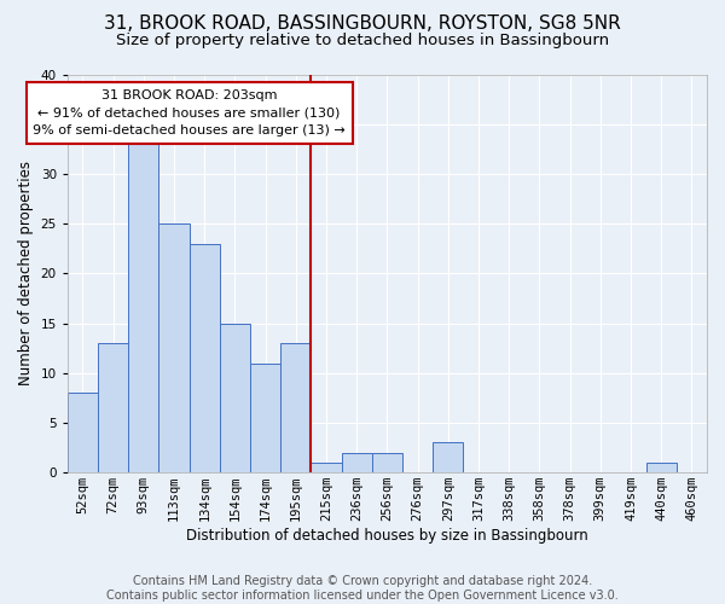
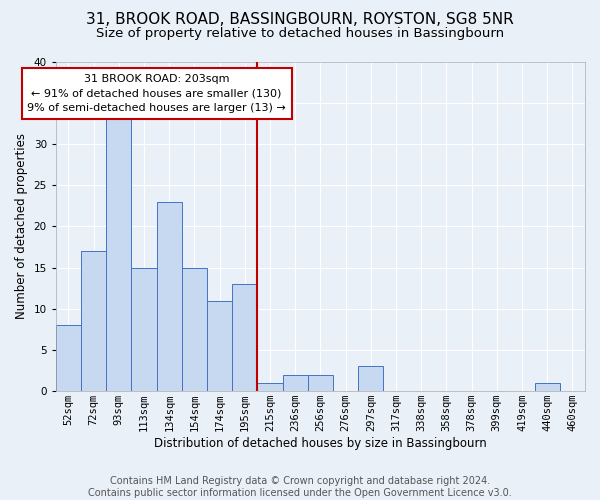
72sqm: 13 -> 17
113sqm: 25 -> 15
